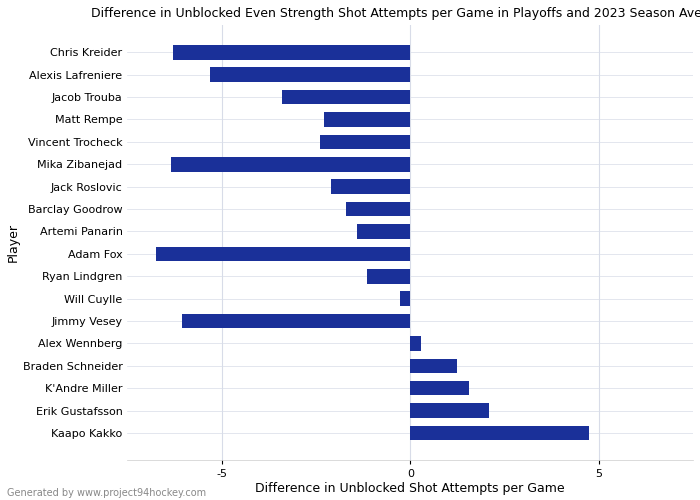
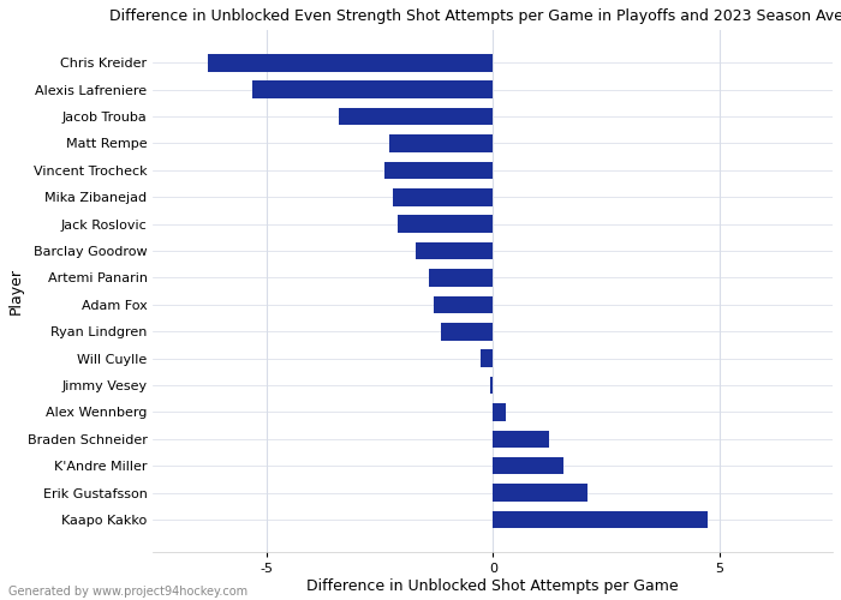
Mika Zibanejad: -6.35 -> -2.20
Adam Fox: -6.75 -> -1.30
Jimmy Vesey: -6.05 -> -0.05
